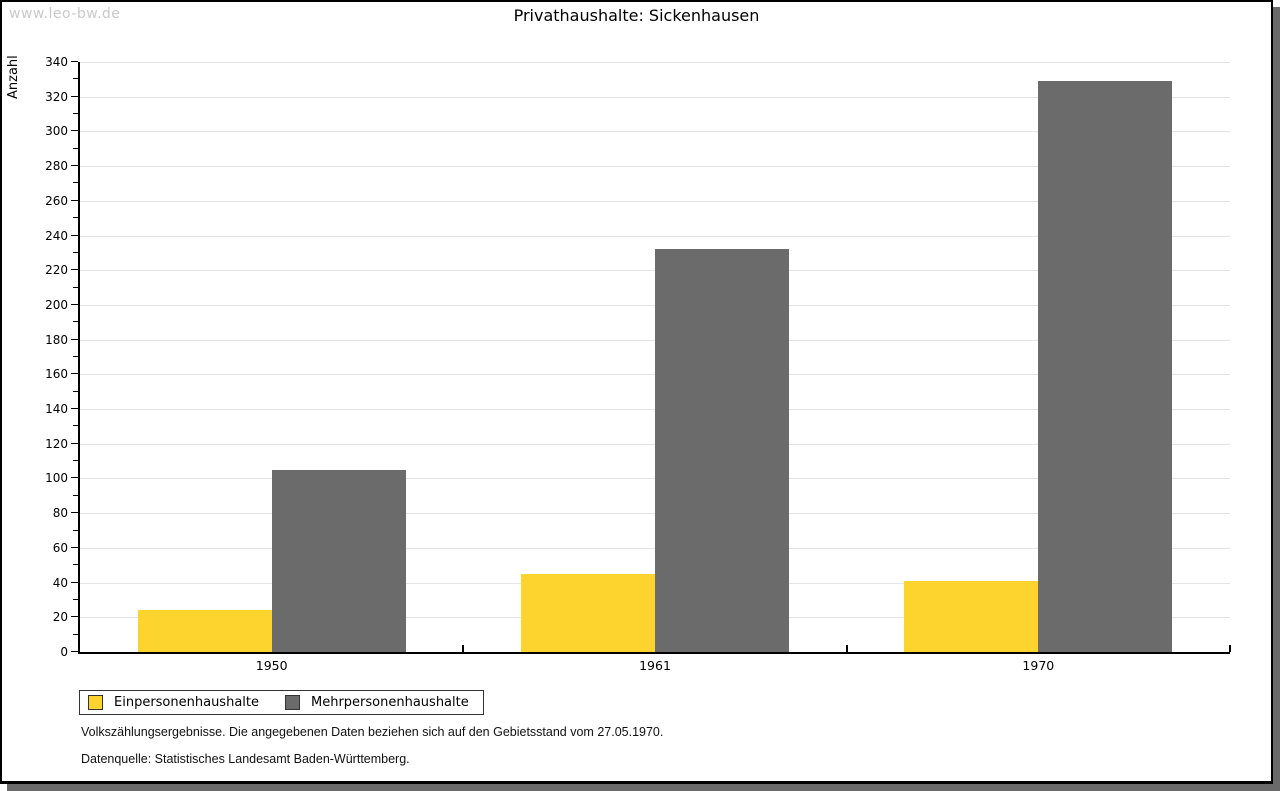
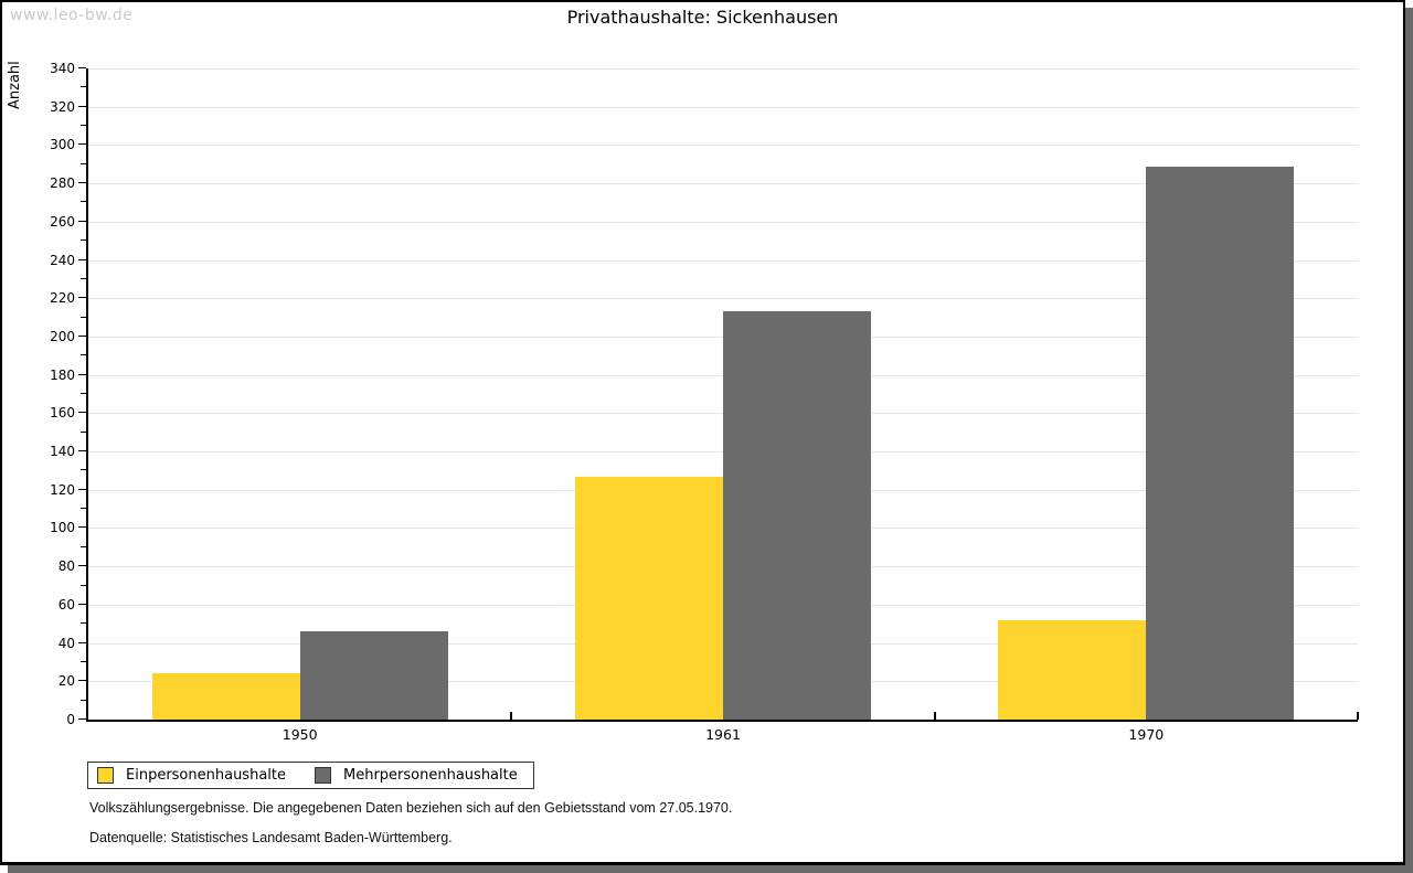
Mehrpersonenhaushalte/1950: 105 -> 46
Einpersonenhaushalte/1961: 45 -> 127
Mehrpersonenhaushalte/1961: 232 -> 213
Einpersonenhaushalte/1970: 41 -> 52
Mehrpersonenhaushalte/1970: 329 -> 289
